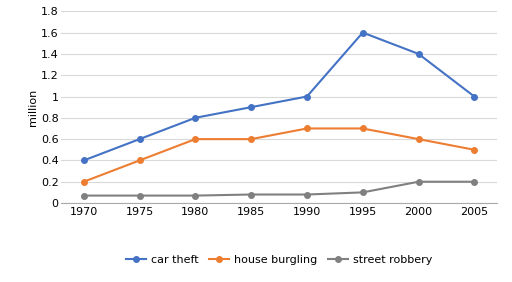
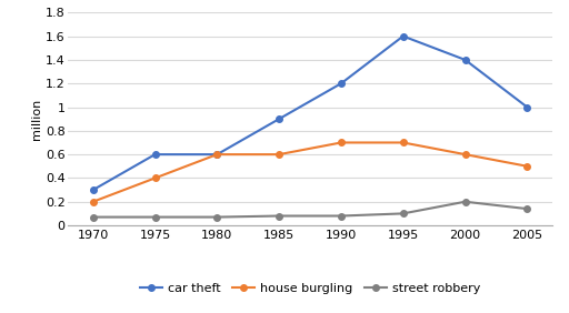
car theft/1970: 0.4 -> 0.3
car theft/1980: 0.8 -> 0.6
car theft/1990: 1.0 -> 1.2
street robbery/2005: 0.20 -> 0.14
